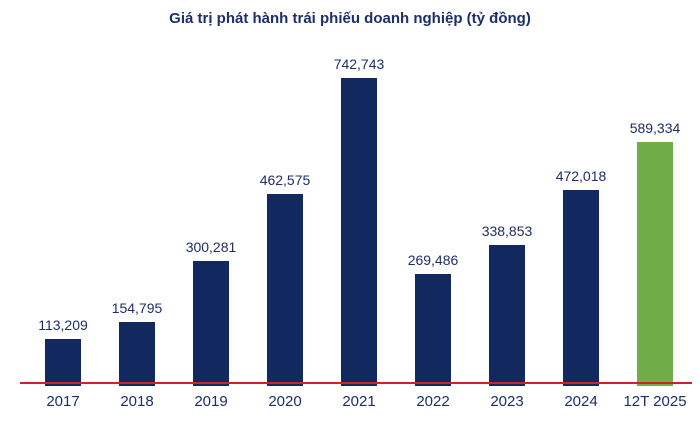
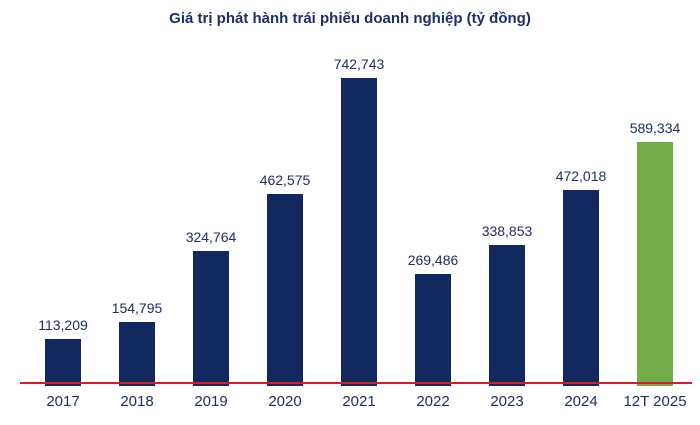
2019: 300,281 -> 324,764
